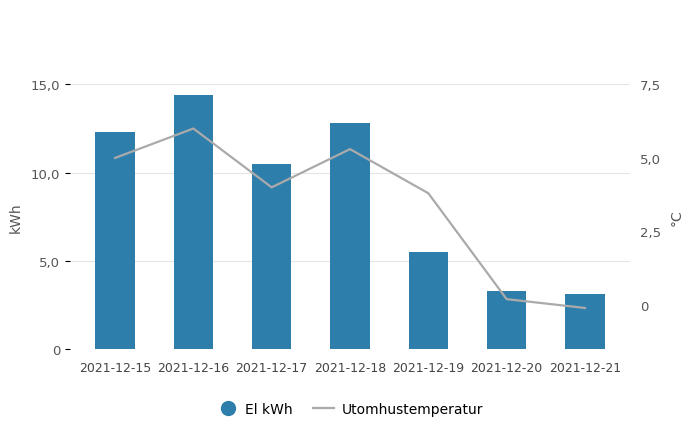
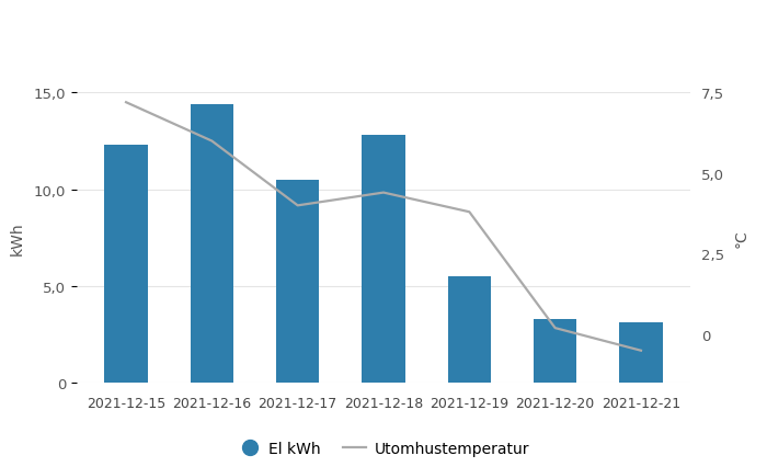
Utomhustemperatur/2021-12-15: 5,0 -> 7,2
Utomhustemperatur/2021-12-18: 5,3 -> 4,4
Utomhustemperatur/2021-12-21: -0,1 -> -0,5
